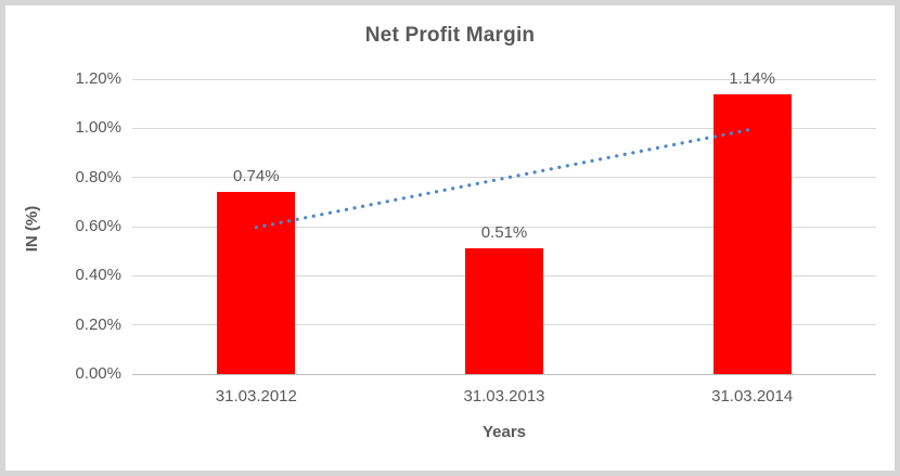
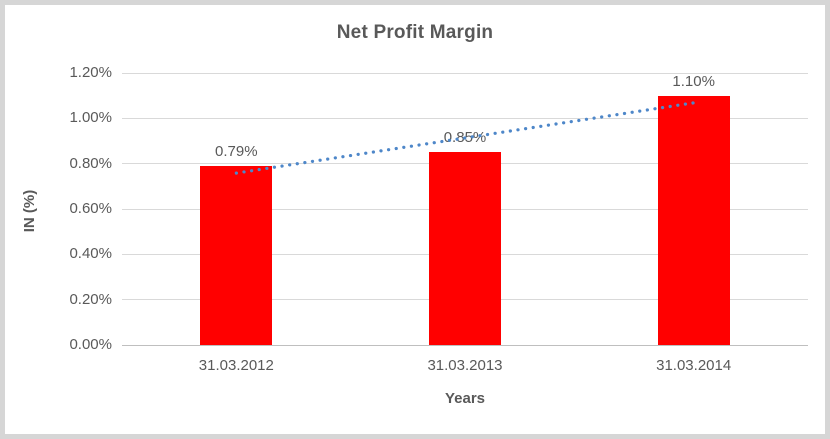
31.03.2012: 0.74% -> 0.79%
31.03.2013: 0.51% -> 0.85%
31.03.2014: 1.14% -> 1.10%
